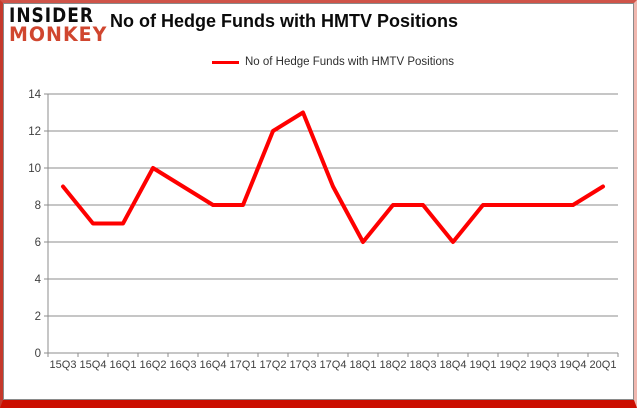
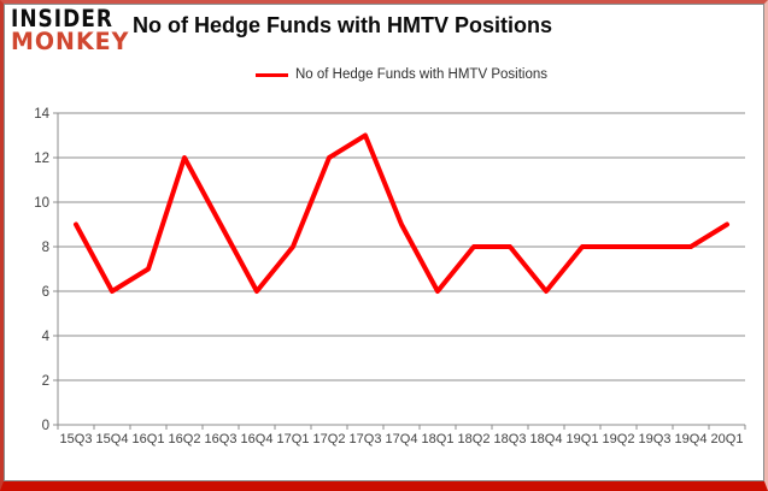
15Q4: 7 -> 6
16Q2: 10 -> 12
16Q4: 8 -> 6
